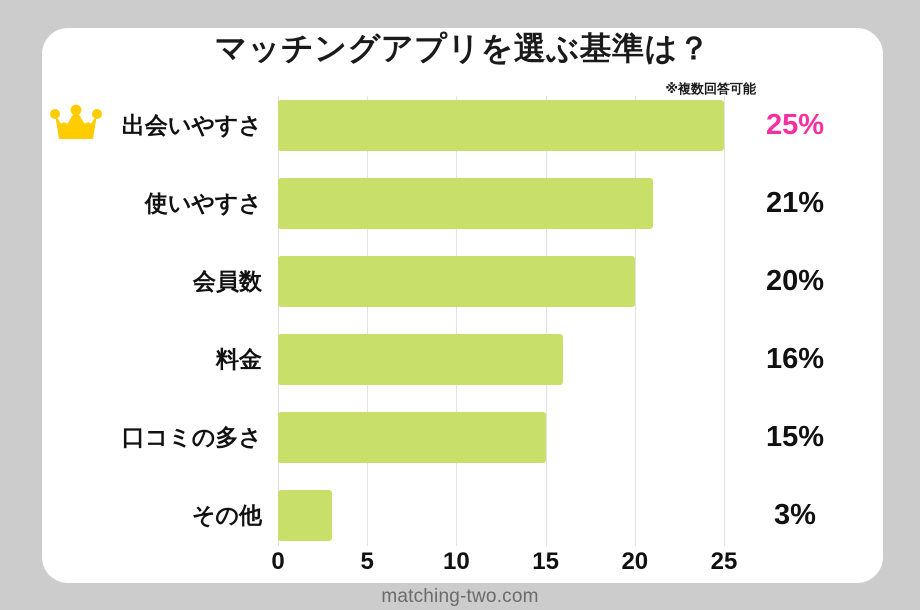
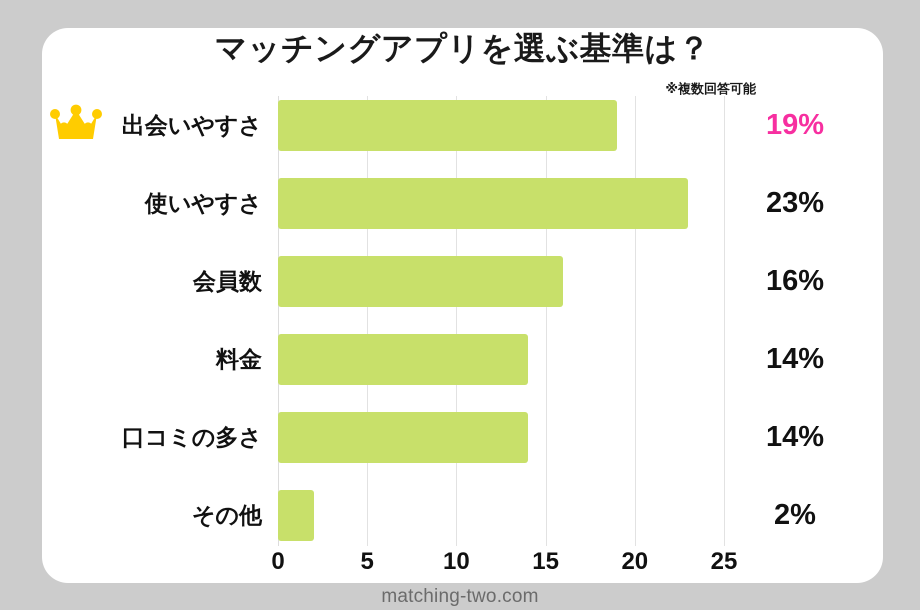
出会いやすさ: 25% -> 19%
使いやすさ: 21% -> 23%
会員数: 20% -> 16%
料金: 16% -> 14%
口コミの多さ: 15% -> 14%
その他: 3% -> 2%
